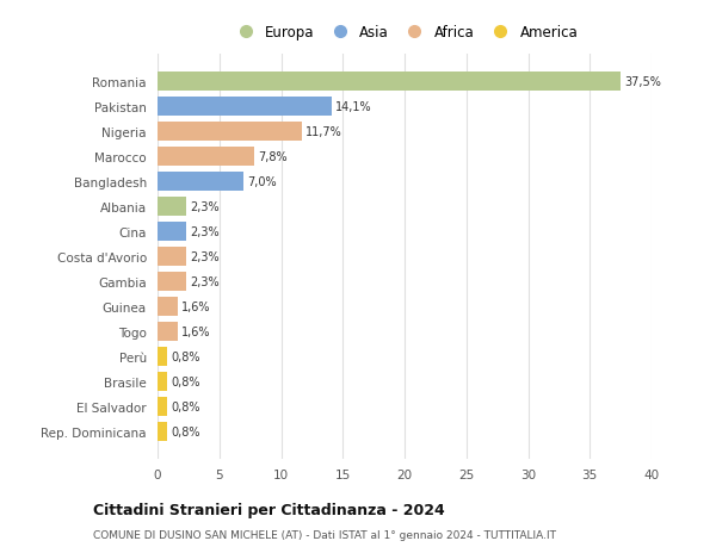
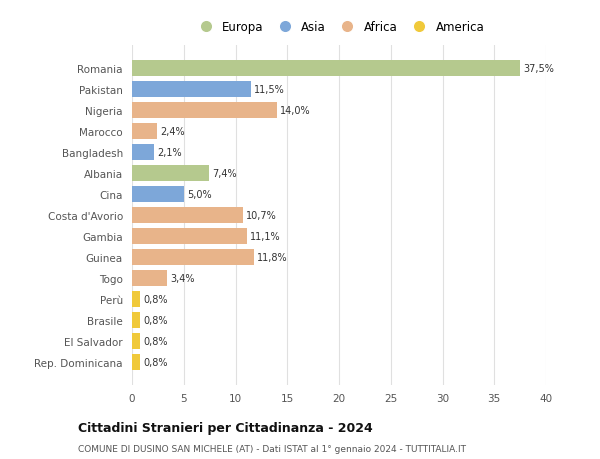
Pakistan: 14,1% -> 11,5%
Nigeria: 11,7% -> 14,0%
Marocco: 7,8% -> 2,4%
Bangladesh: 7,0% -> 2,1%
Albania: 2,3% -> 7,4%
Cina: 2,3% -> 5,0%
Costa d'Avorio: 2,3% -> 10,7%
Gambia: 2,3% -> 11,1%
Guinea: 1,6% -> 11,8%
Togo: 1,6% -> 3,4%
